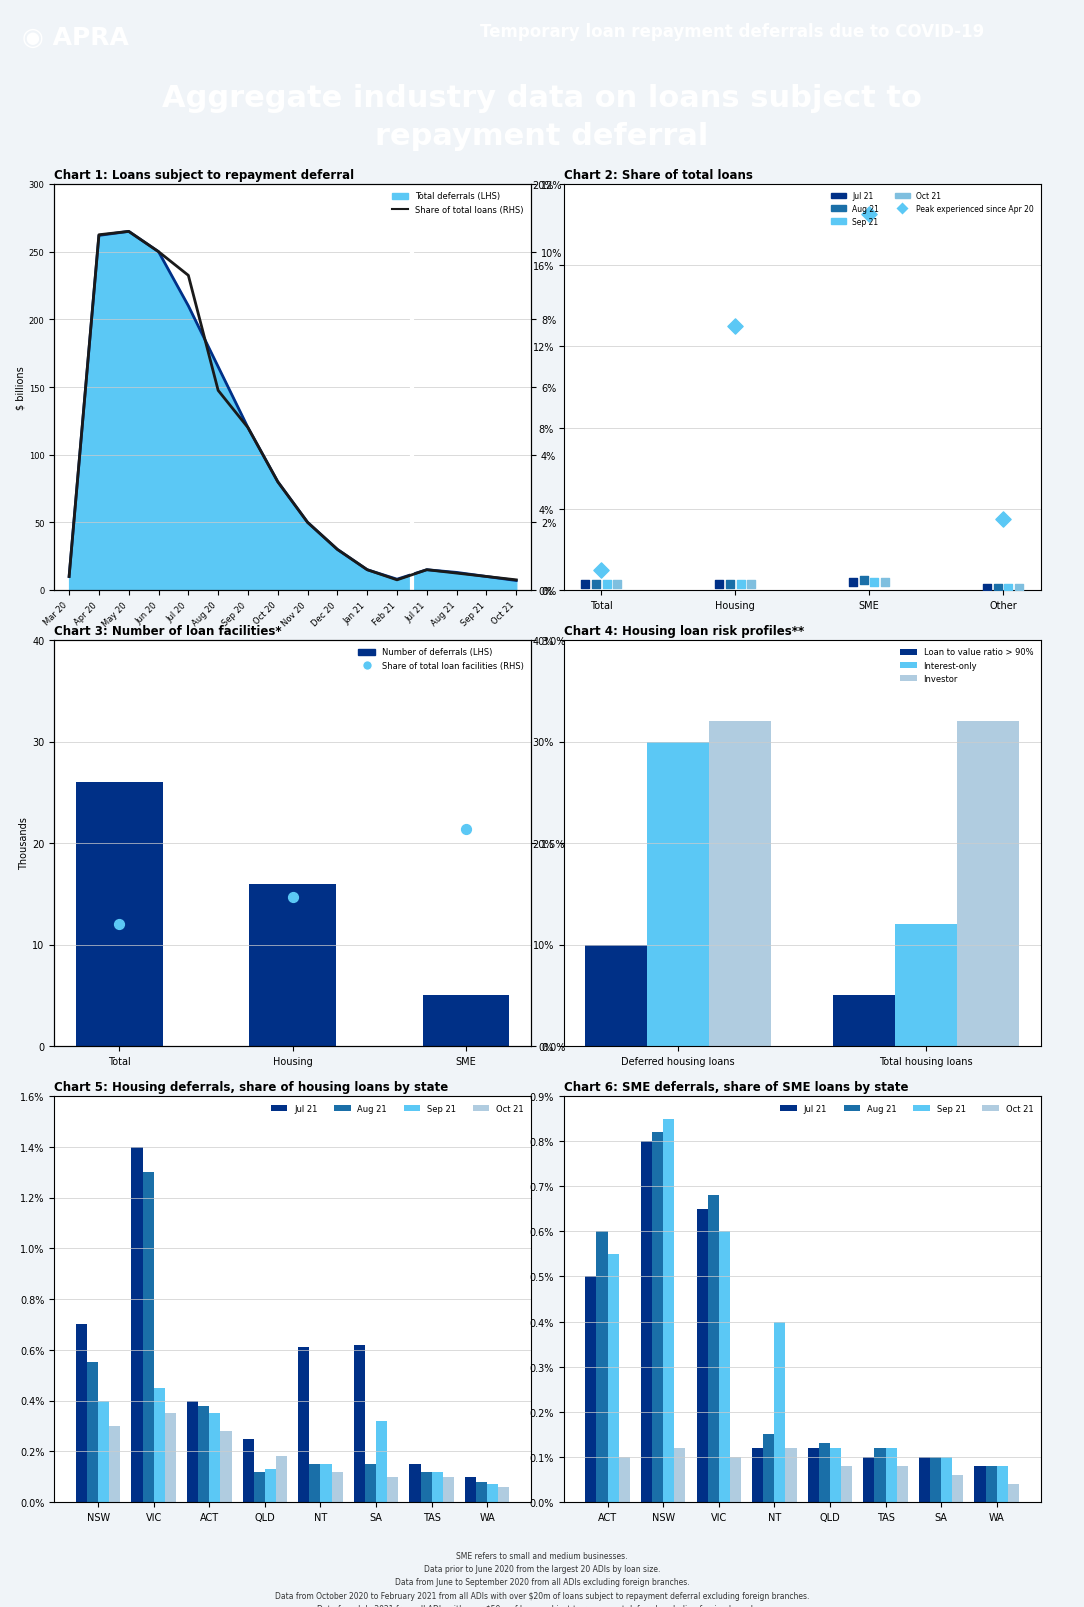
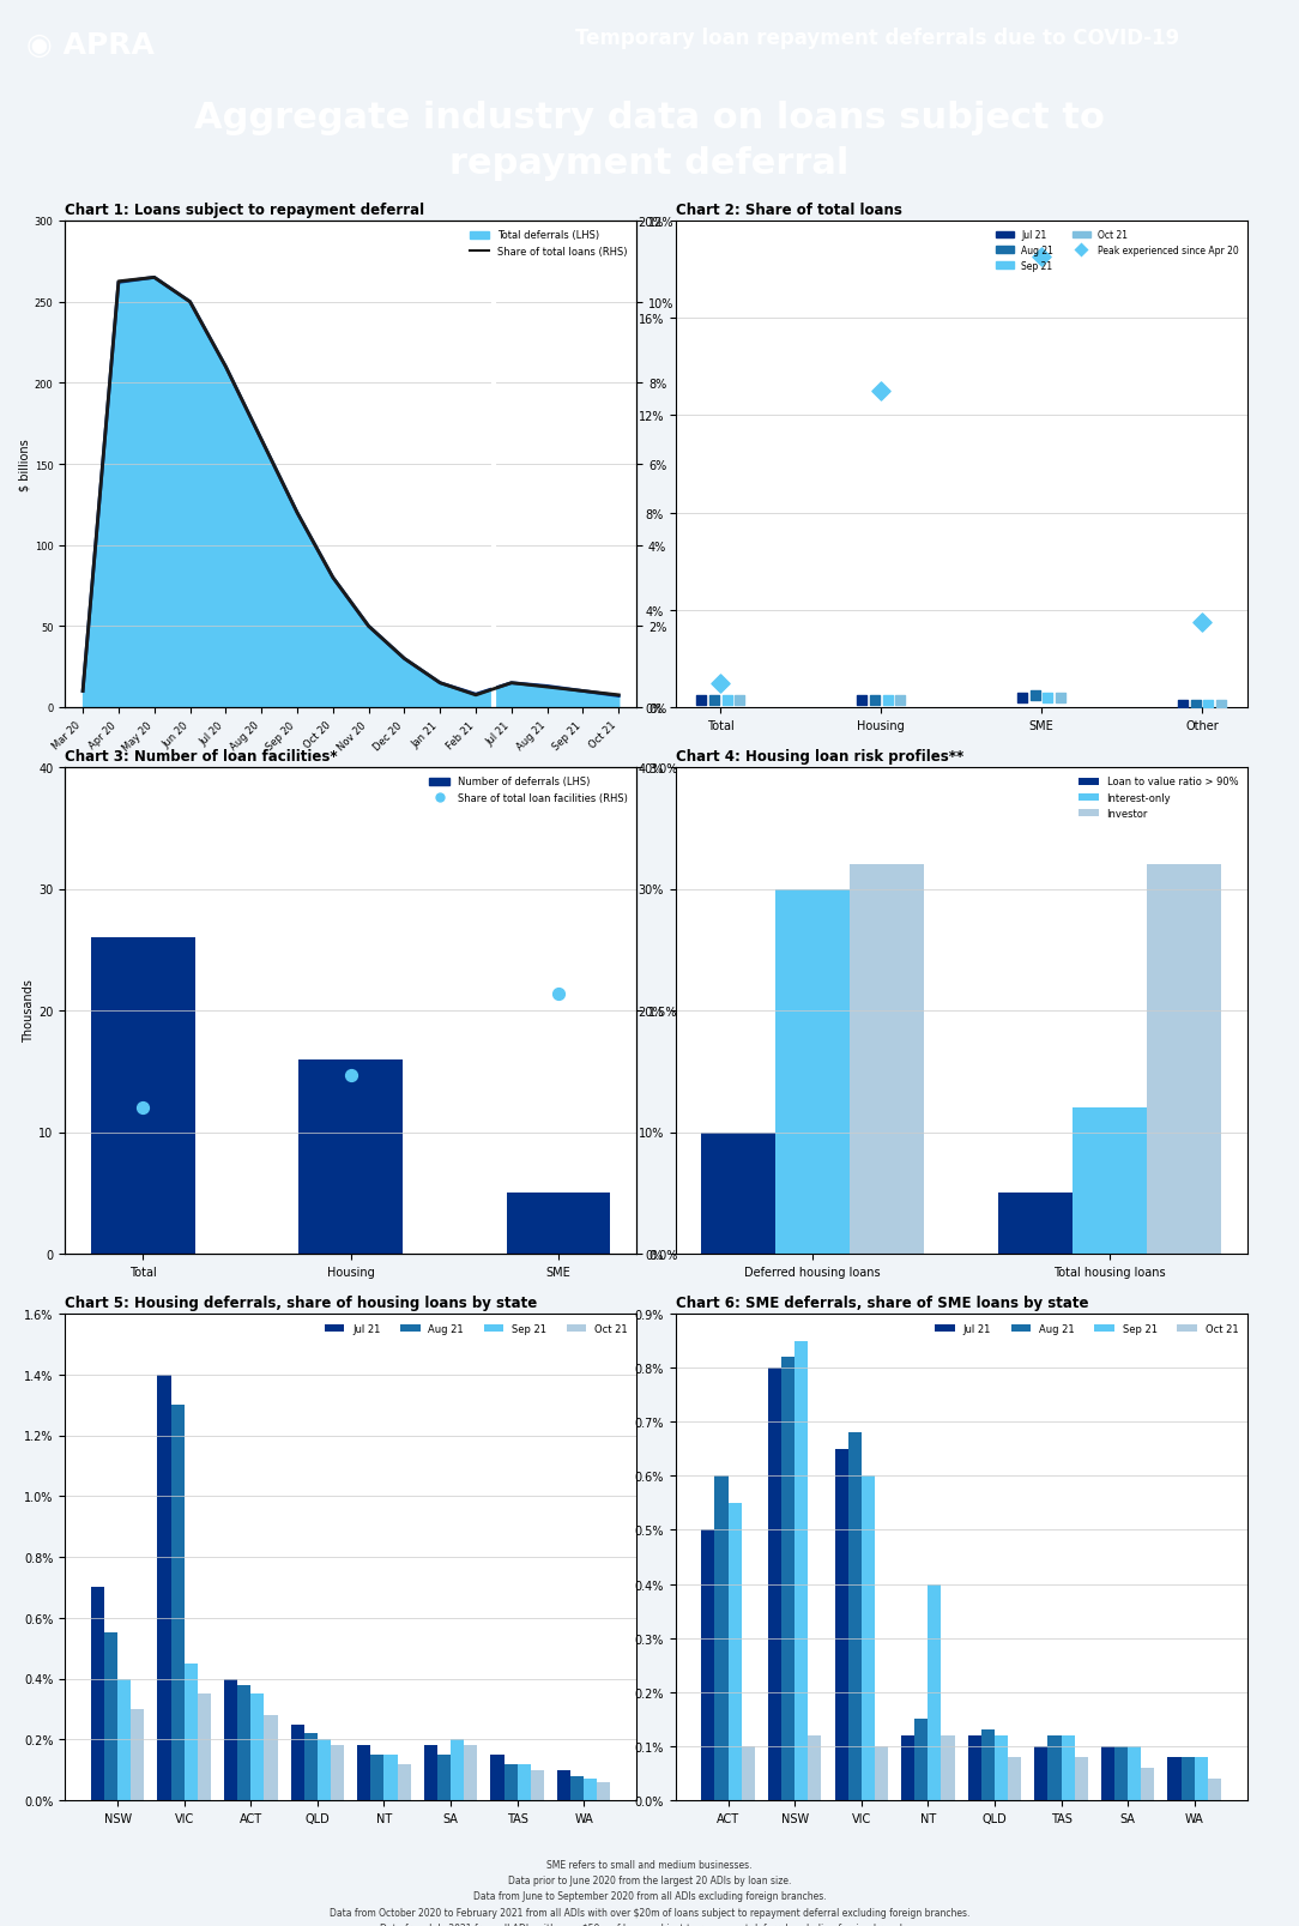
Chart 1: Loans subject to repayment deferral/Share of total loans (RHS)/Jul 20: 9.3% -> 8.4%
Chart 1: Loans subject to repayment deferral/Share of total loans (RHS)/Aug 20: 5.9% -> 6.6%
Chart 5: Housing deferrals, share of housing loans by state/Aug 21/QLD: 0.12% -> 0.22%
Chart 5: Housing deferrals, share of housing loans by state/Sep 21/QLD: 0.13% -> 0.20%
Chart 5: Housing deferrals, share of housing loans by state/Jul 21/NT: 0.61% -> 0.18%
Chart 5: Housing deferrals, share of housing loans by state/Jul 21/SA: 0.62% -> 0.18%
Chart 5: Housing deferrals, share of housing loans by state/Sep 21/SA: 0.32% -> 0.20%
Chart 5: Housing deferrals, share of housing loans by state/Oct 21/SA: 0.10% -> 0.18%
